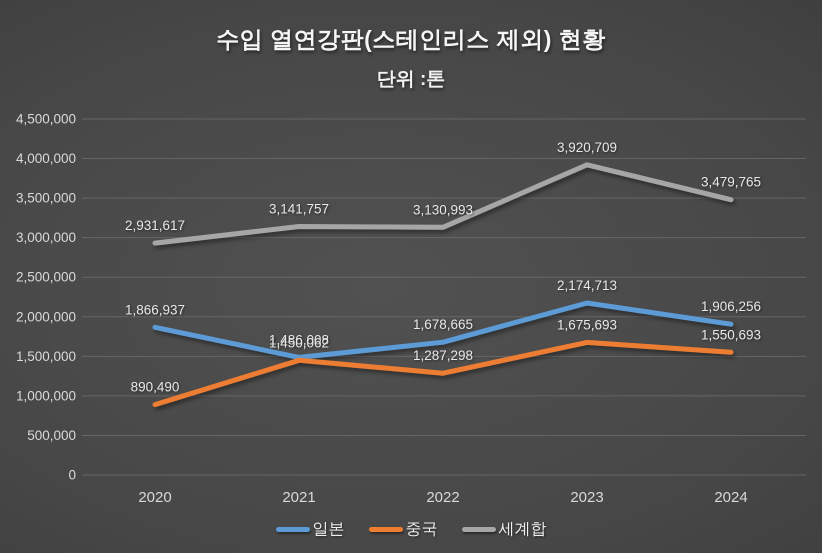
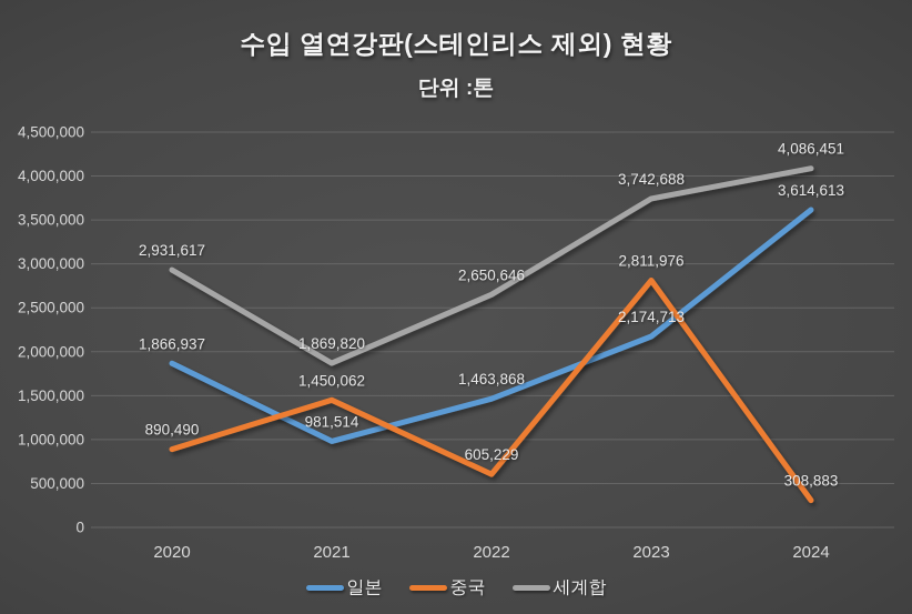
일본/2021: 1,486,008 -> 981,514
세계합/2021: 3,141,757 -> 1,869,820
일본/2022: 1,678,665 -> 1,463,868
중국/2022: 1,287,298 -> 605,229
세계합/2022: 3,130,993 -> 2,650,646
중국/2023: 1,675,693 -> 2,811,976
세계합/2023: 3,920,709 -> 3,742,688
일본/2024: 1,906,256 -> 3,614,613
중국/2024: 1,550,693 -> 308,883
세계합/2024: 3,479,765 -> 4,086,451
